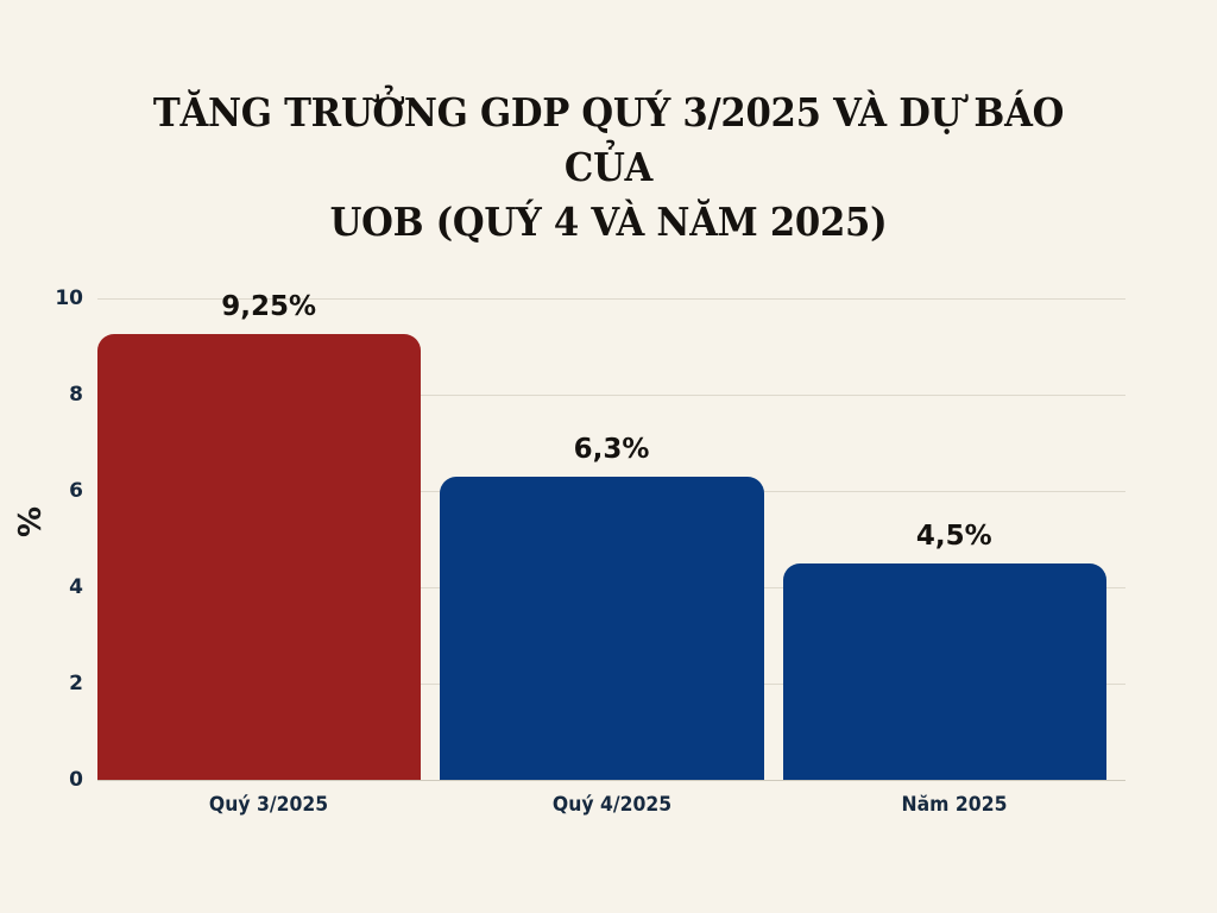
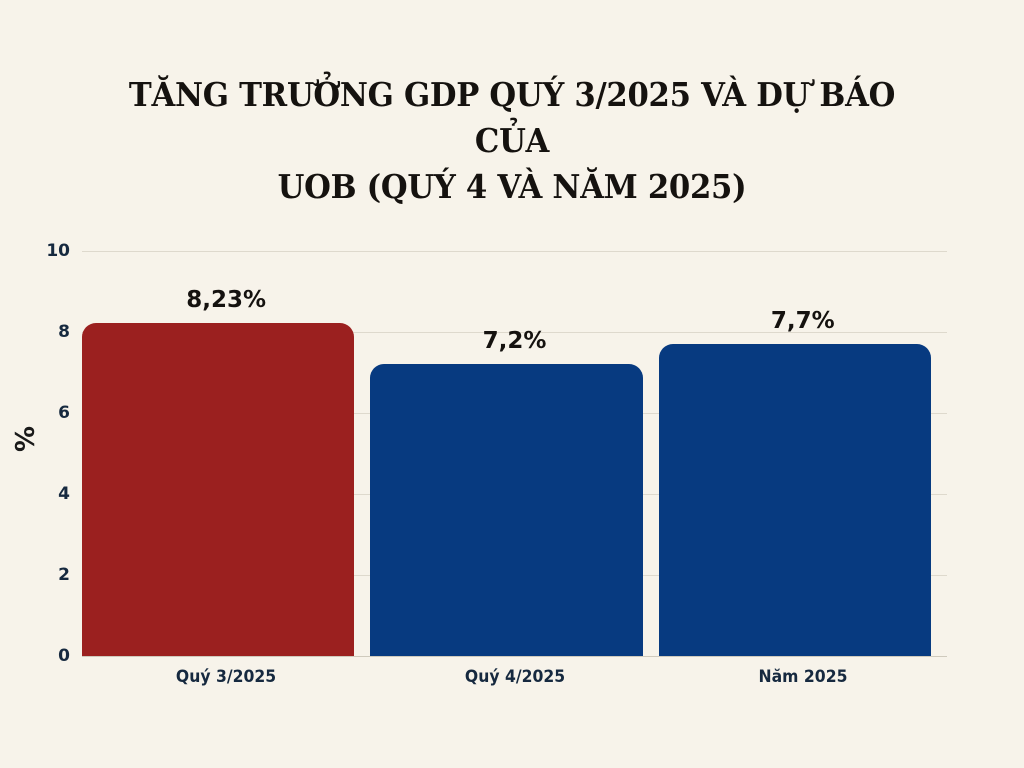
Quý 3/2025: 9,25% -> 8,23%
Quý 4/2025: 6,3% -> 7,2%
Năm 2025: 4,5% -> 7,7%
